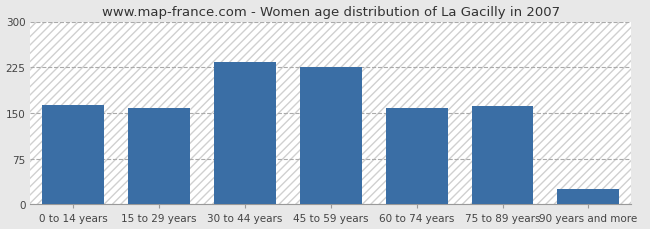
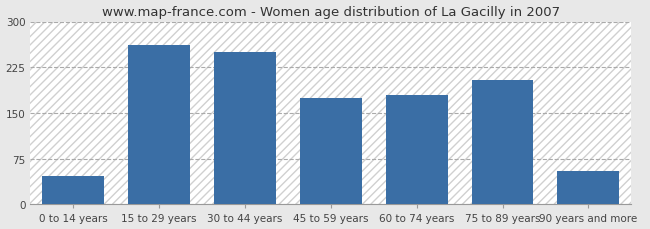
0 to 14 years: 163 -> 46
15 to 29 years: 158 -> 262
30 to 44 years: 233 -> 250
45 to 59 years: 225 -> 174
60 to 74 years: 158 -> 180
75 to 89 years: 162 -> 204
90 years and more: 25 -> 54
